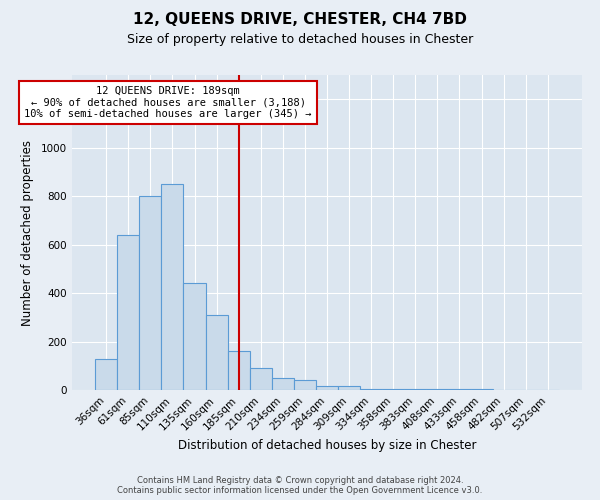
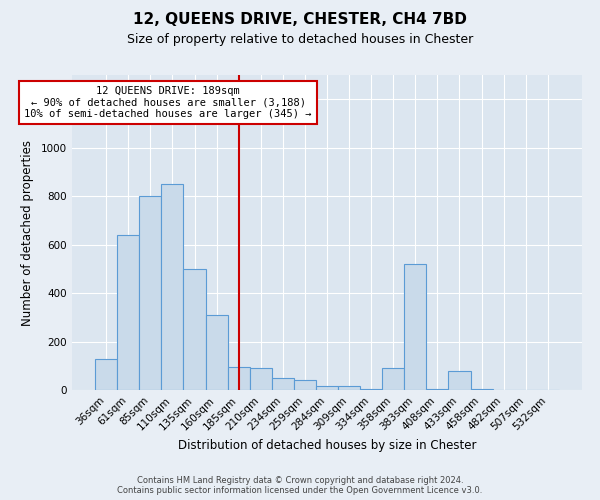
135sqm: 440 -> 500
185sqm: 160 -> 95
358sqm: 5 -> 90
383sqm: 3 -> 520
433sqm: 3 -> 80
